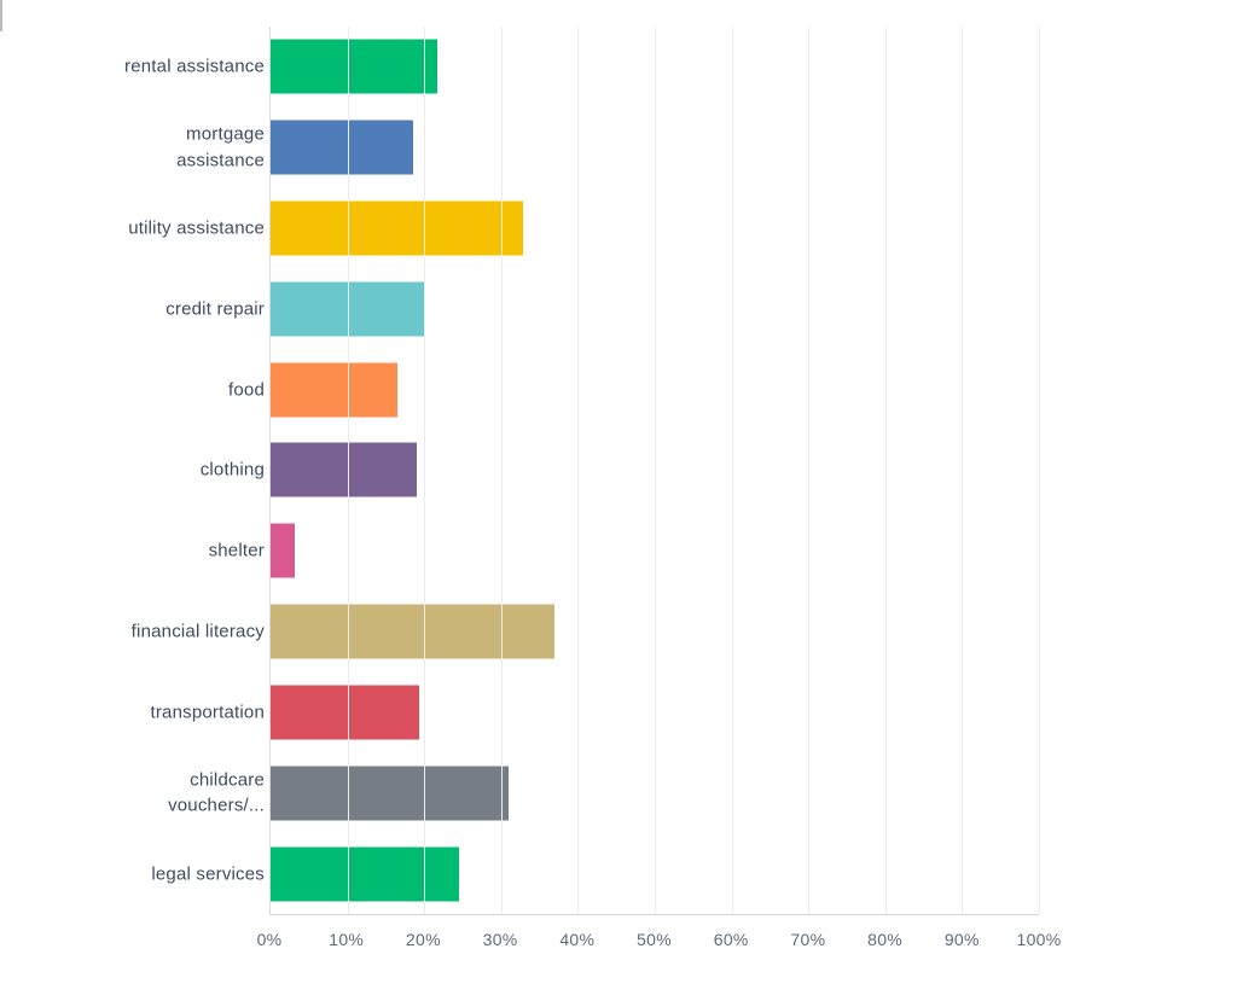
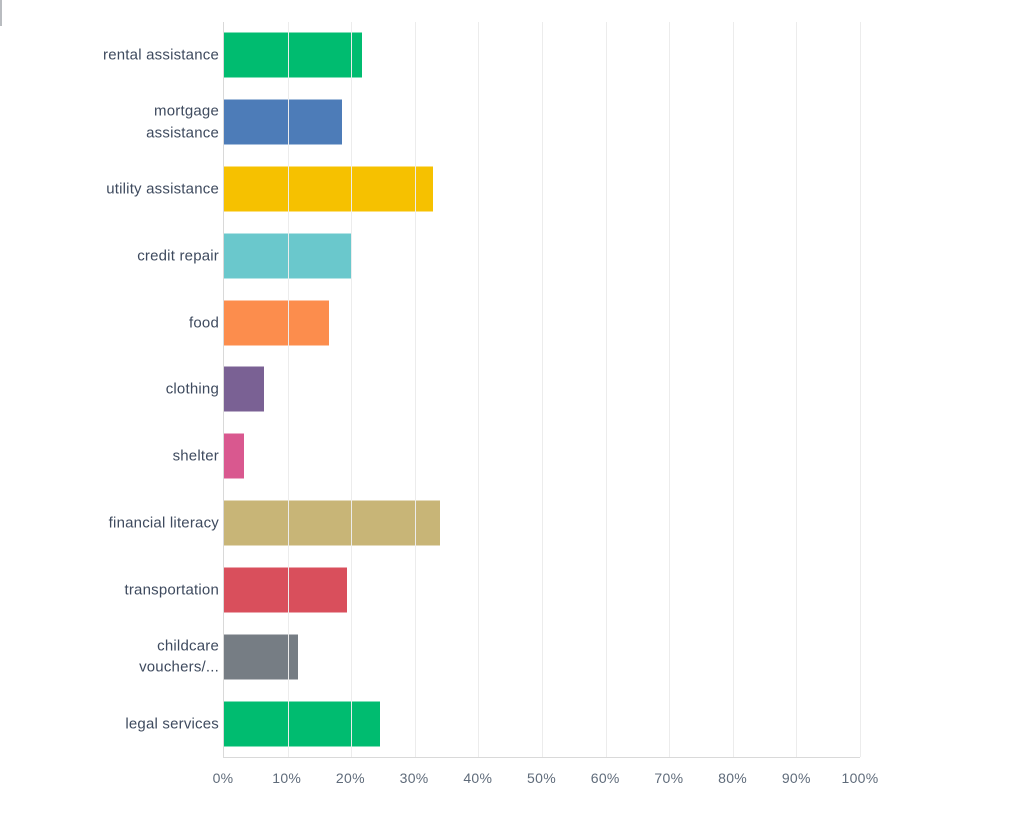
clothing: 19% -> 6%
financial literacy: 37% -> 34%
childcare vouchers/...: 31% -> 12%
